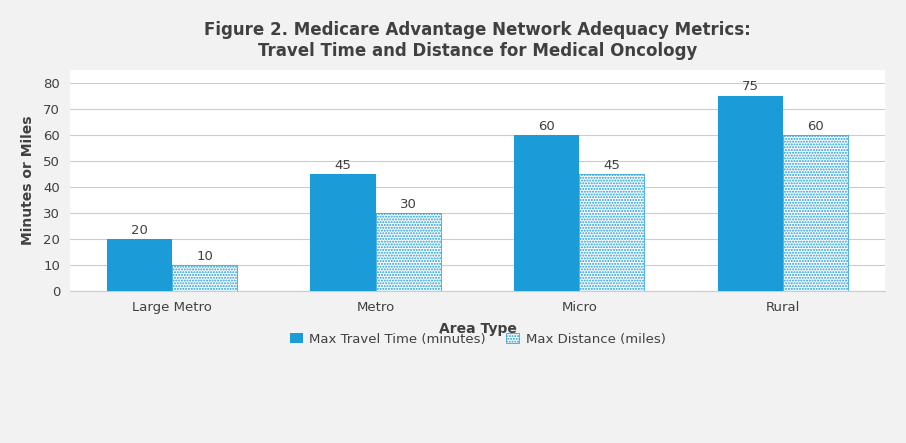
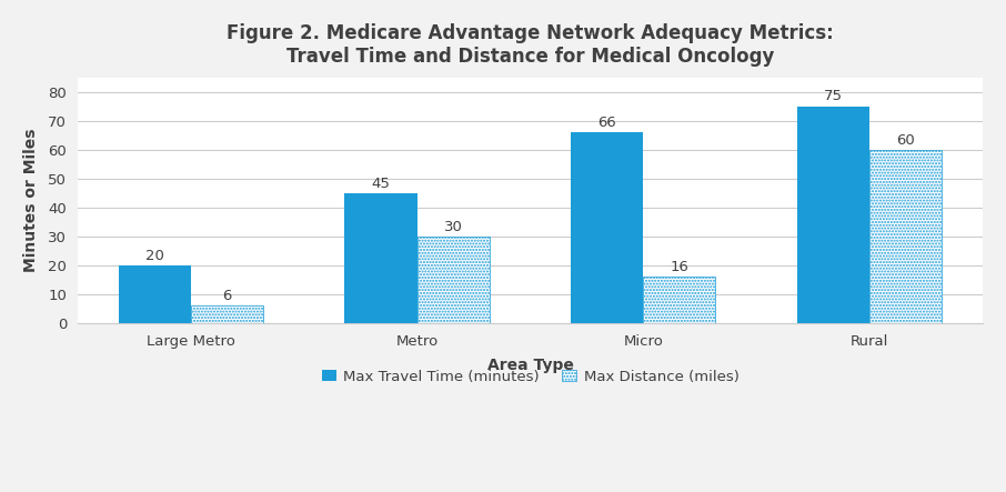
Max Distance (miles)/Large Metro: 10 -> 6
Max Travel Time (minutes)/Micro: 60 -> 66
Max Distance (miles)/Micro: 45 -> 16
